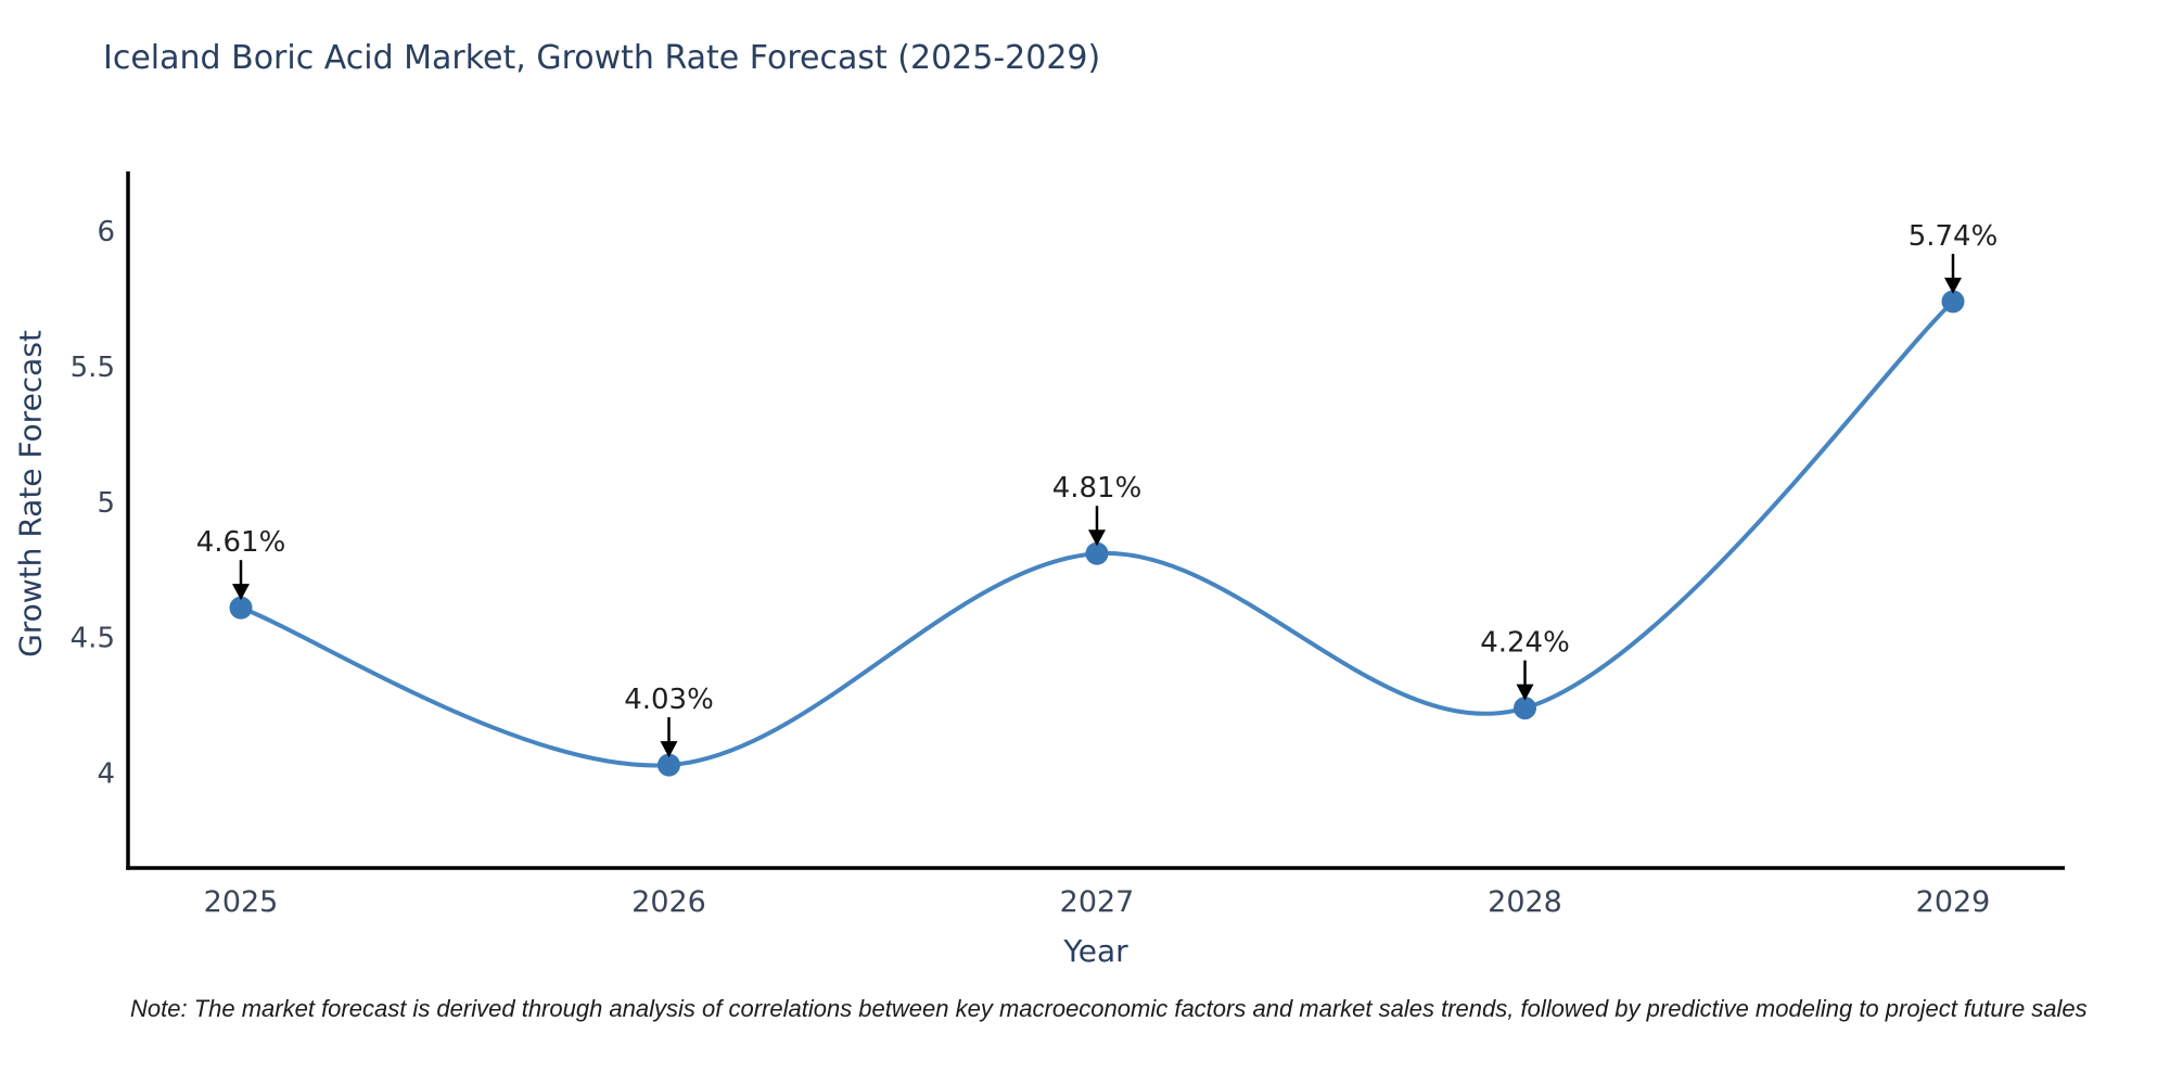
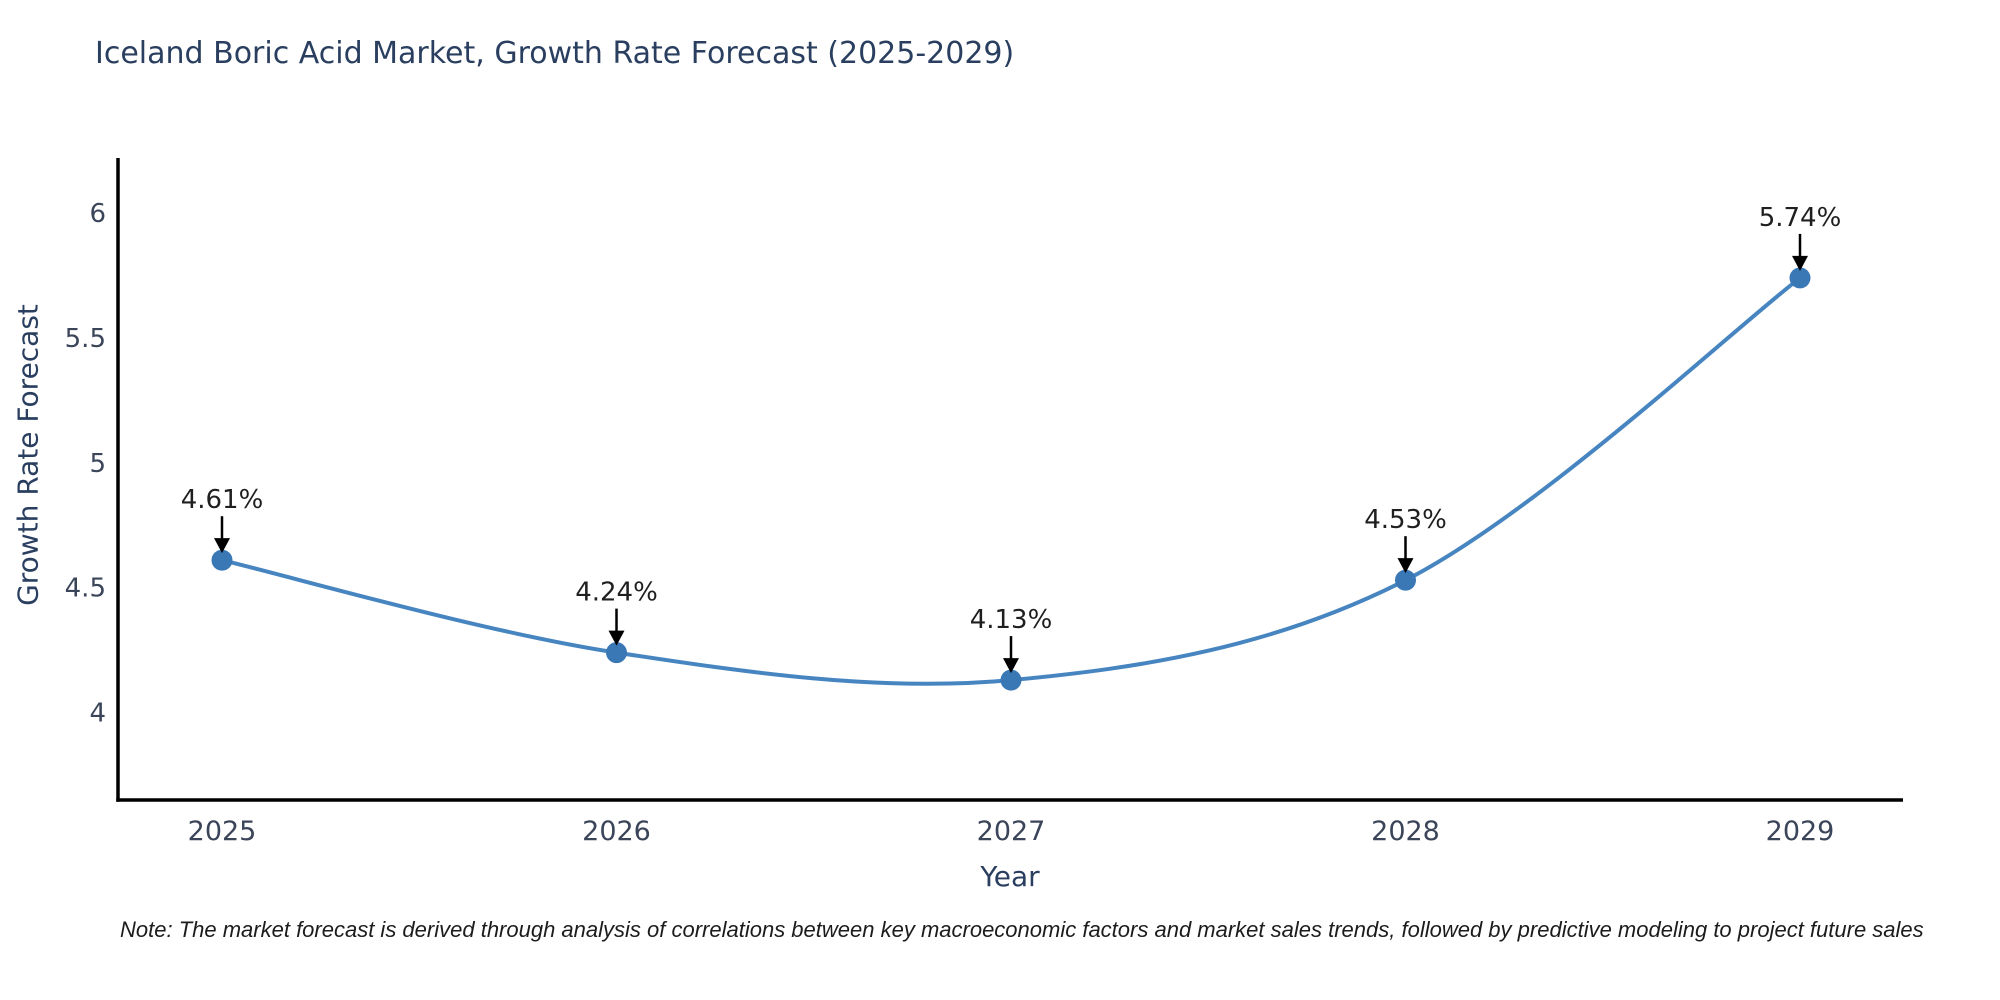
2026: 4.03% -> 4.24%
2027: 4.81% -> 4.13%
2028: 4.24% -> 4.53%
